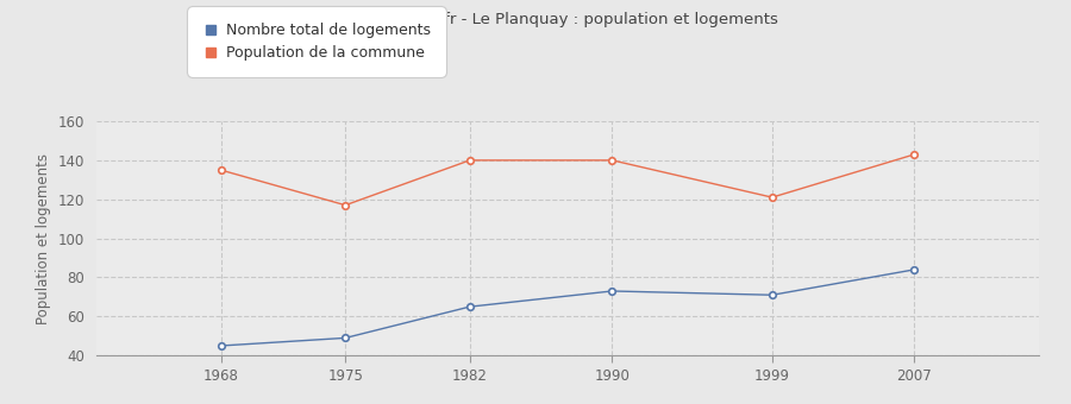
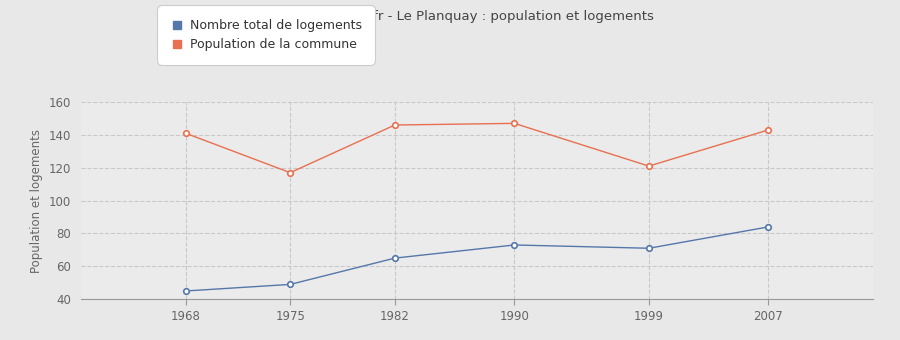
Population de la commune/1968: 135 -> 141
Population de la commune/1982: 140 -> 146
Population de la commune/1990: 140 -> 147
